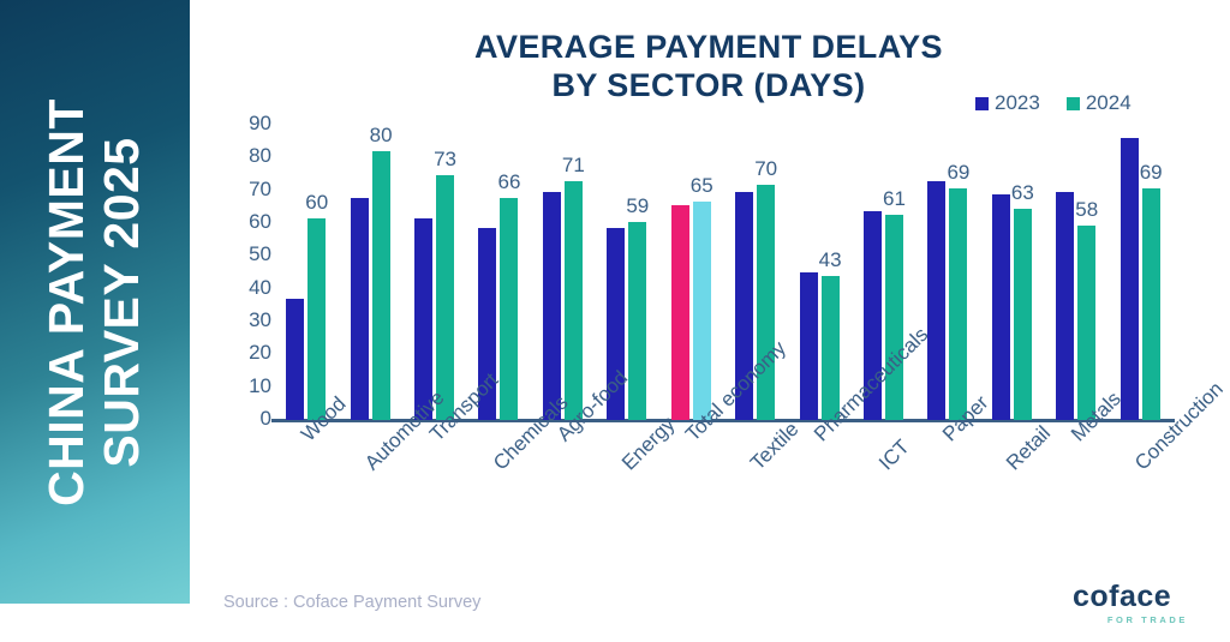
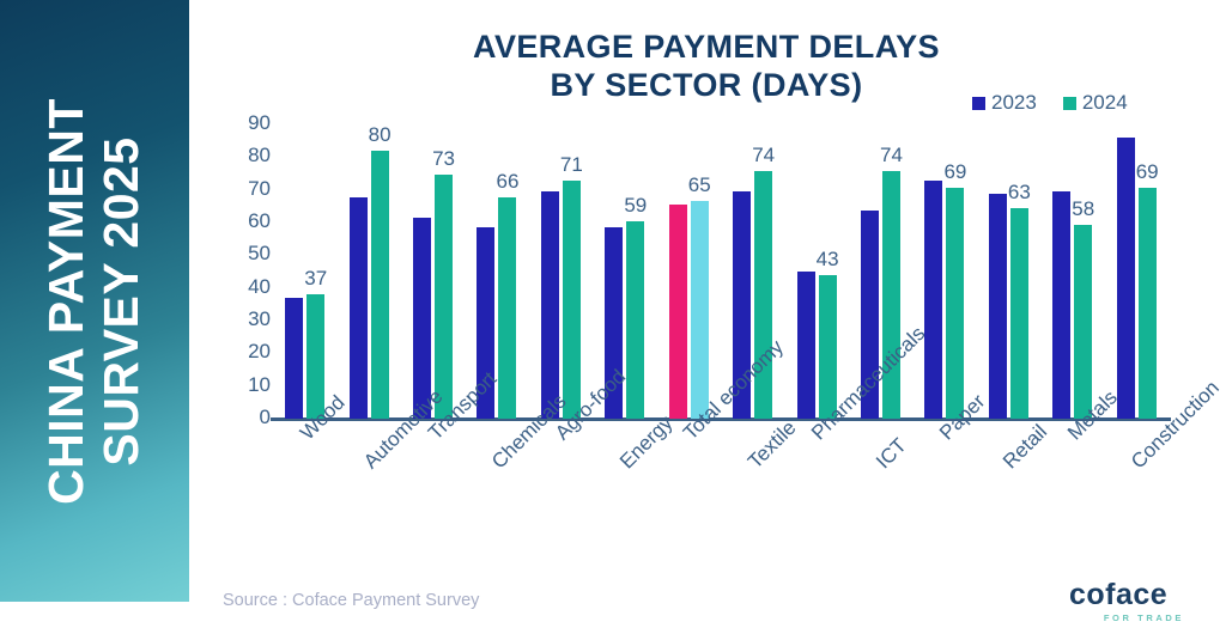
2024/Wood: 60 -> 37
2024/Textile: 70 -> 74
2024/ICT: 61 -> 74
